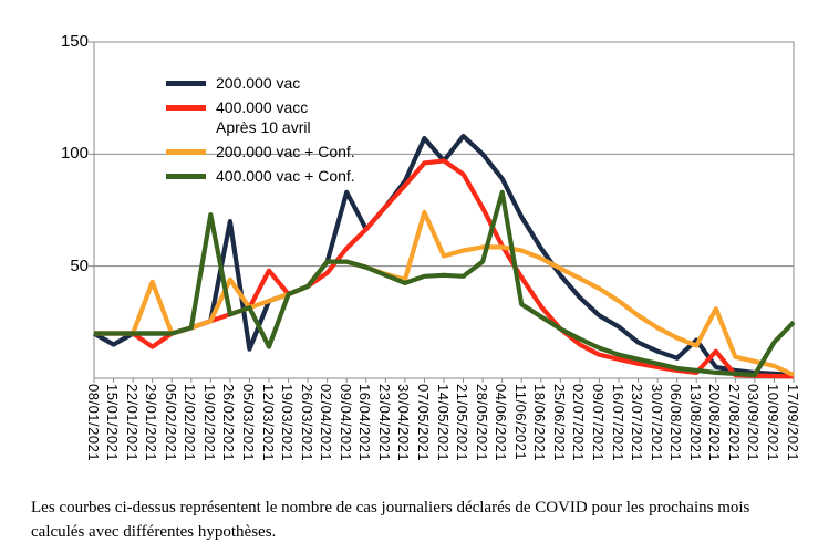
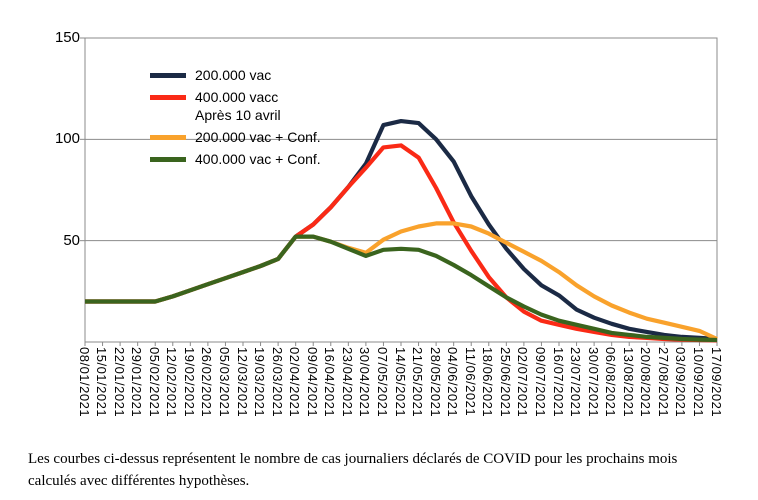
200.000 vac/15/01/2021: 15 -> 20
400.000 vacc Après 10 avril/29/01/2021: 14 -> 20
200.000 vac + Conf./29/01/2021: 43 -> 20
400.000 vac + Conf./19/02/2021: 73 -> 26
200.000 vac/26/02/2021: 70 -> 28
200.000 vac + Conf./26/02/2021: 44 -> 28
200.000 vac/05/03/2021: 13 -> 32
400.000 vacc Après 10 avril/12/03/2021: 48 -> 34
400.000 vac + Conf./12/03/2021: 14 -> 34
400.000 vacc Après 10 avril/02/04/2021: 47 -> 52
200.000 vac/09/04/2021: 83 -> 58
200.000 vac + Conf./07/05/2021: 74 -> 50
200.000 vac/14/05/2021: 97 -> 109
400.000 vac + Conf./28/05/2021: 52 -> 42
400.000 vac + Conf./04/06/2021: 83 -> 38
200.000 vac/13/08/2021: 17 -> 6
400.000 vacc Après 10 avril/20/08/2021: 12 -> 2
200.000 vac + Conf./20/08/2021: 31 -> 12
400.000 vac + Conf./10/09/2021: 16 -> 1
400.000 vac + Conf./17/09/2021: 25 -> 1
